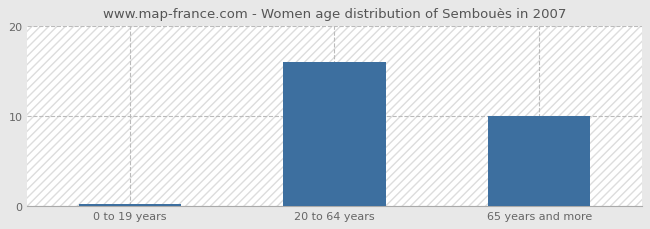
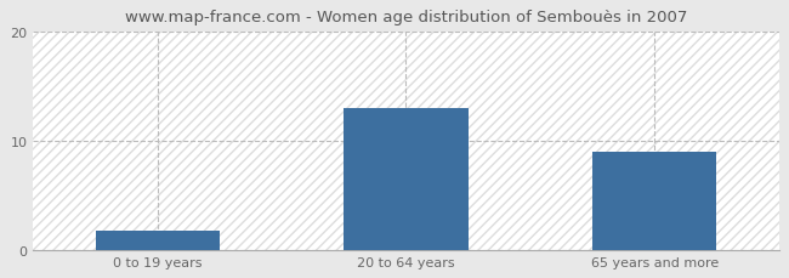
0 to 19 years: 0.2 -> 1.8
20 to 64 years: 16.0 -> 13.0
65 years and more: 10.0 -> 9.0
